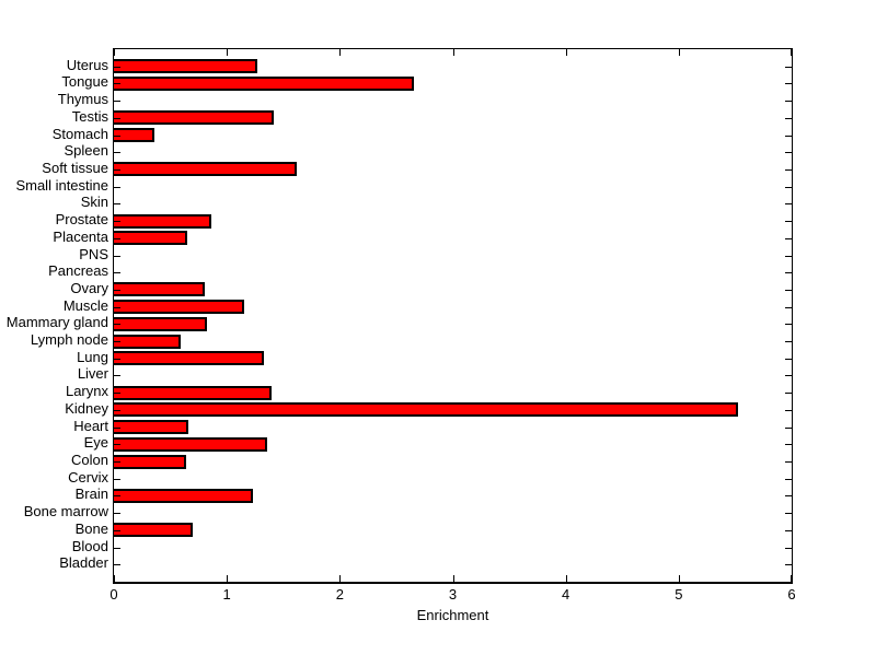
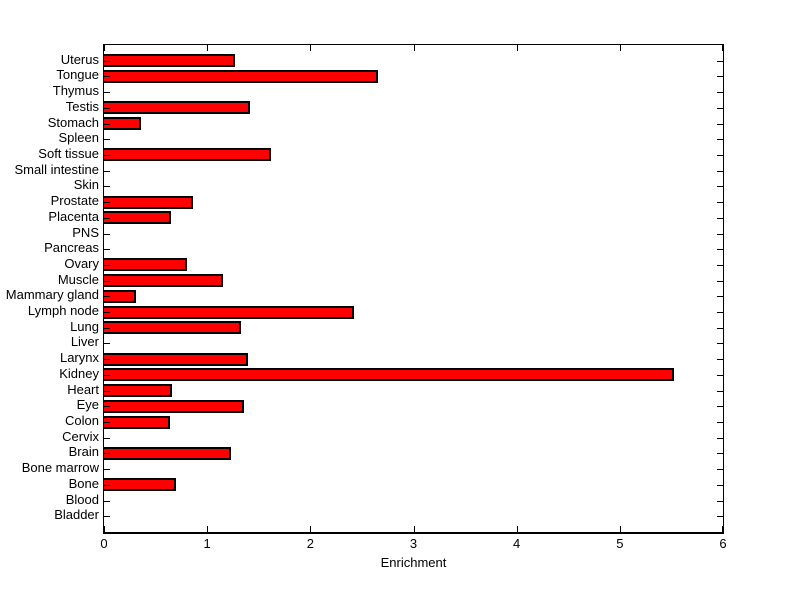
Mammary gland: 0.82 -> 0.31
Lymph node: 0.59 -> 2.42
